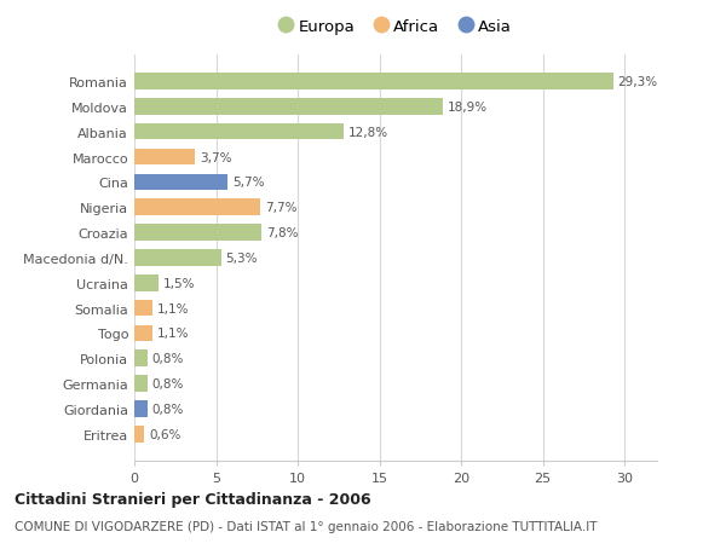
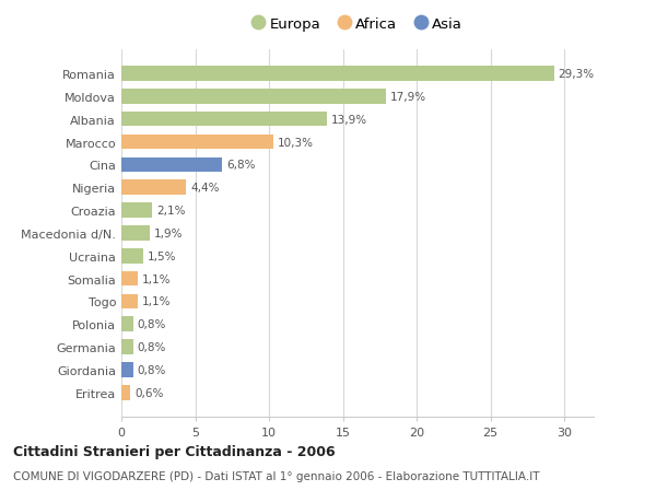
Moldova: 18,9% -> 17,9%
Albania: 12,8% -> 13,9%
Marocco: 3,7% -> 10,3%
Cina: 5,7% -> 6,8%
Nigeria: 7,7% -> 4,4%
Croazia: 7,8% -> 2,1%
Macedonia d/N.: 5,3% -> 1,9%
